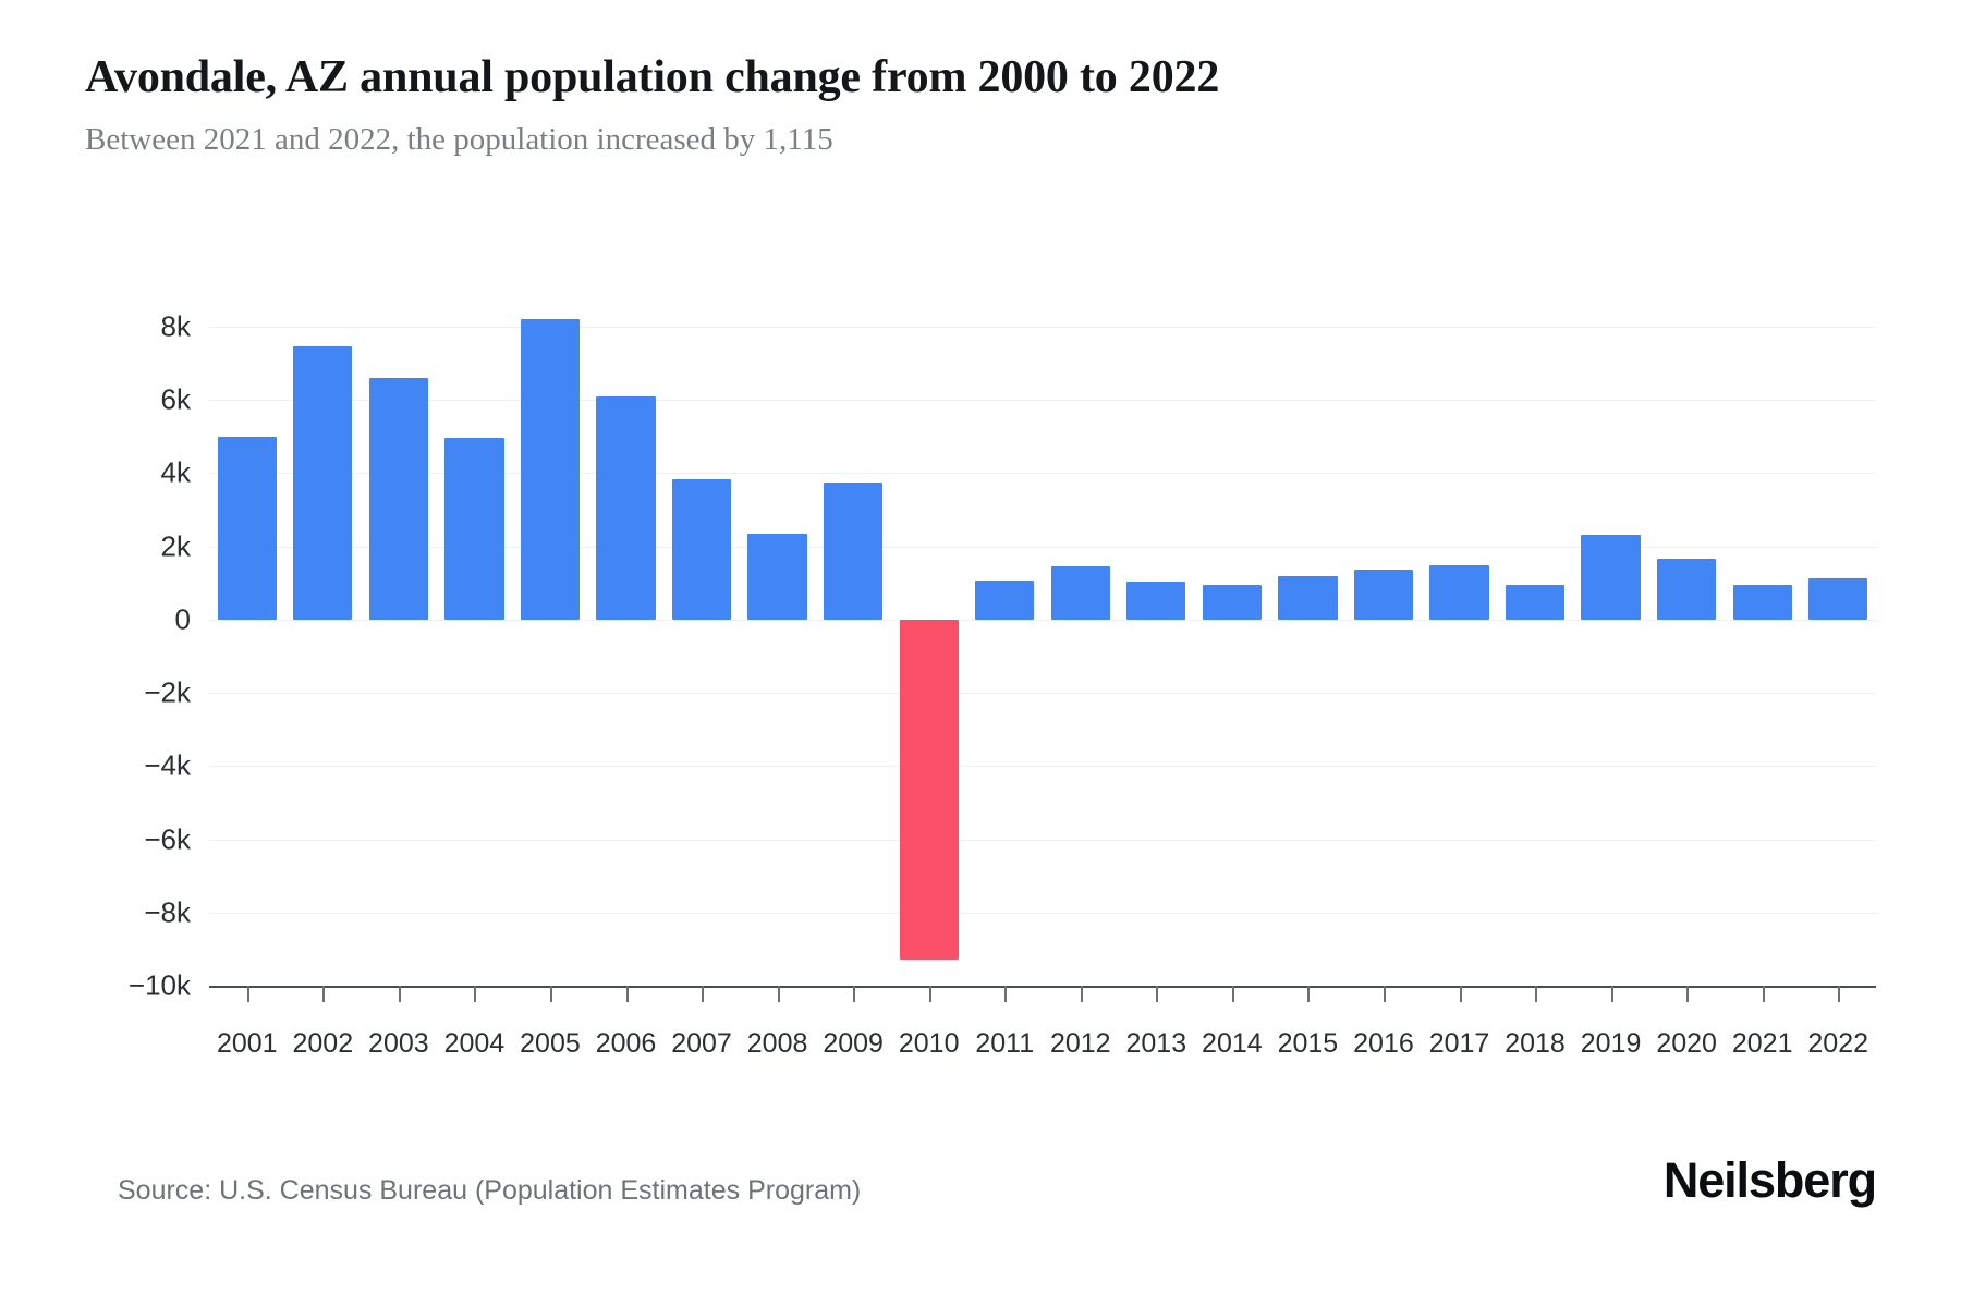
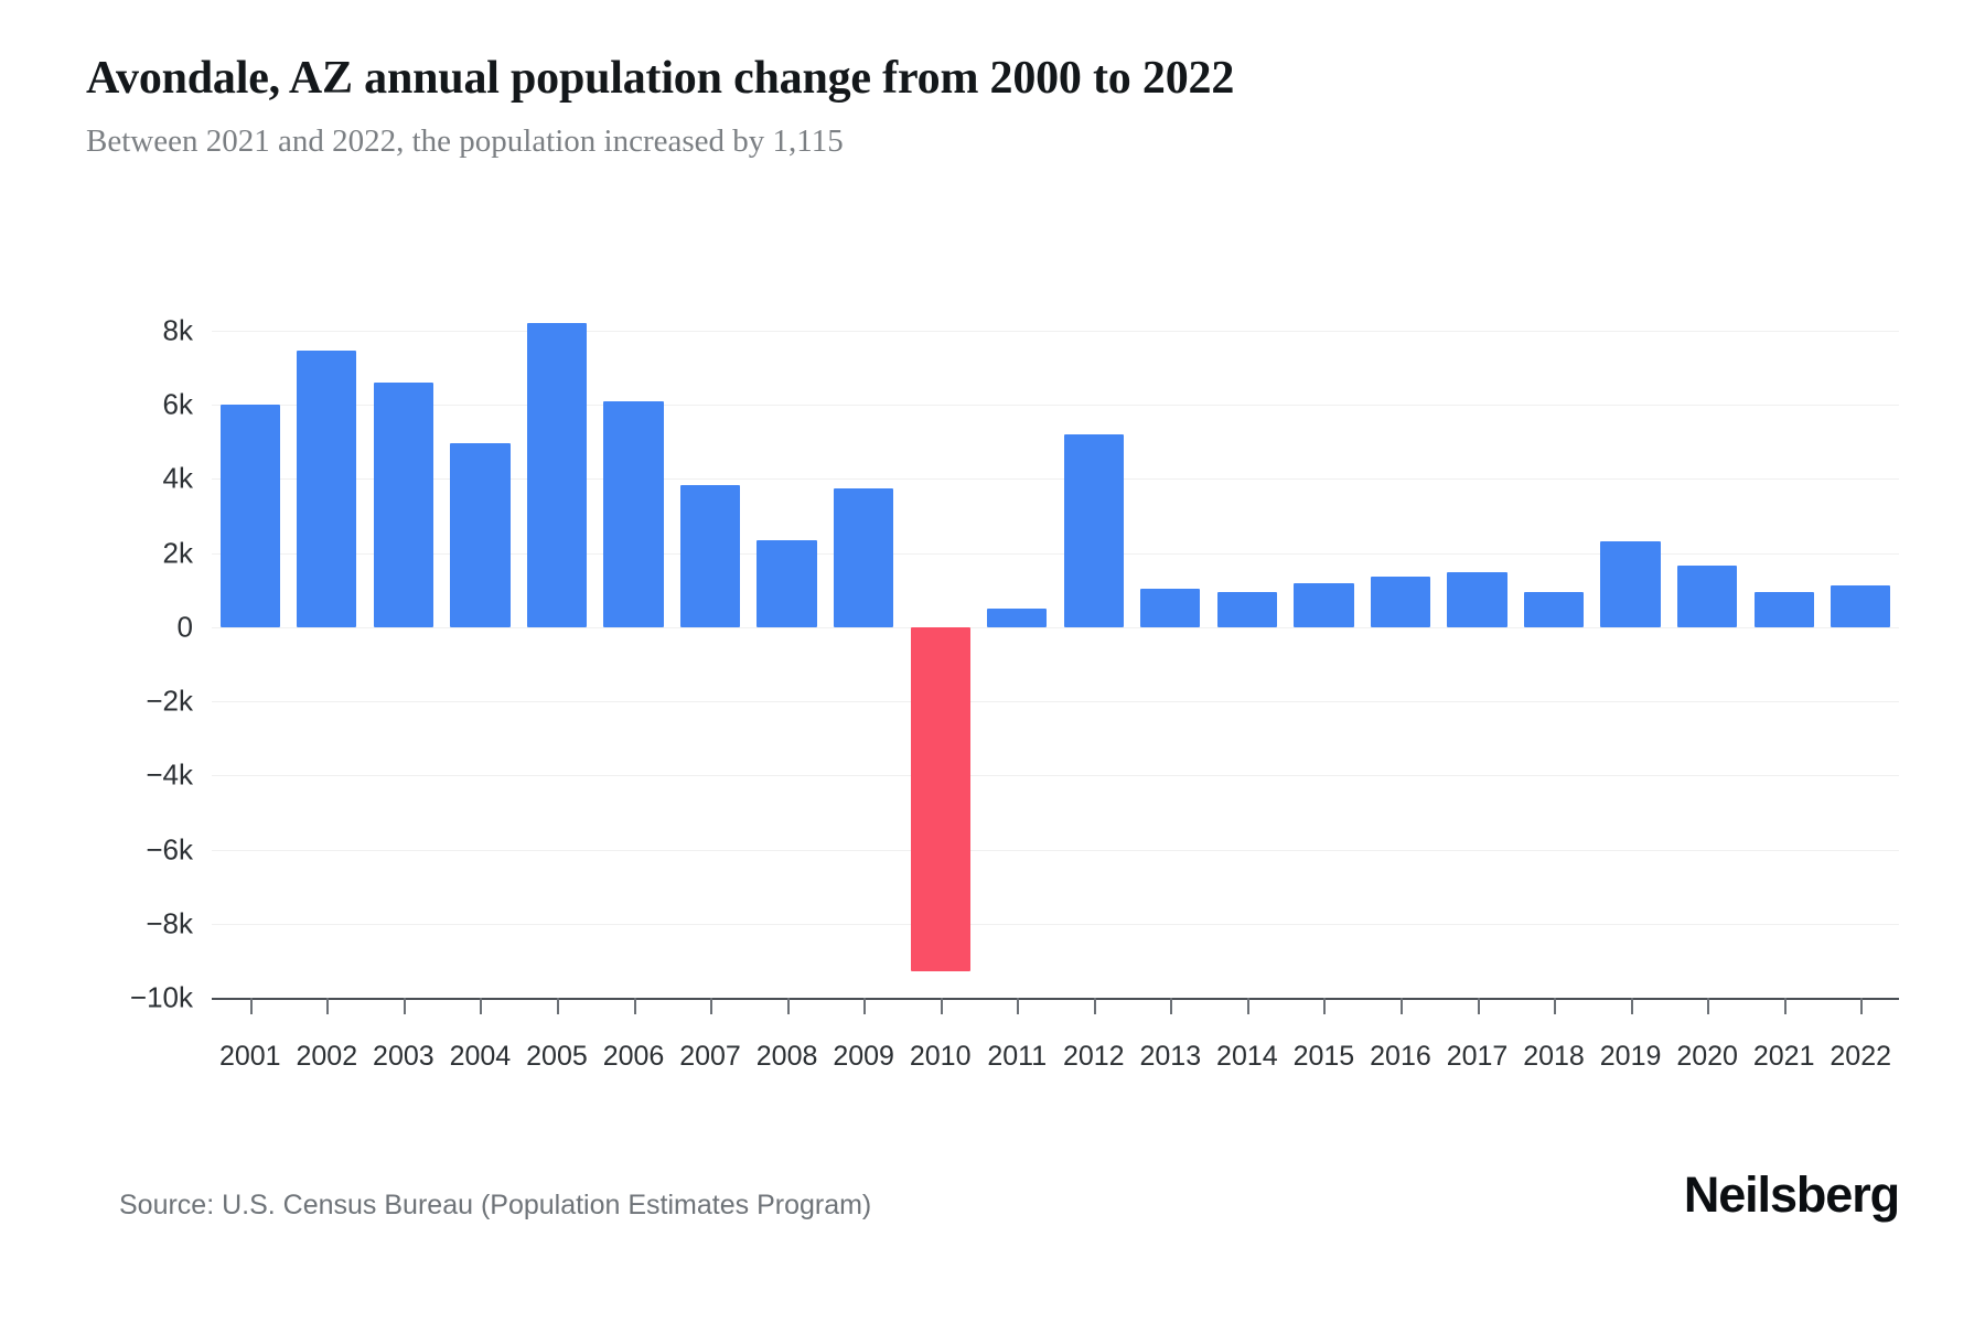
2001: 5.0k -> 6.0k
2011: 1.1k -> 0.5k
2012: 1.5k -> 5.2k
